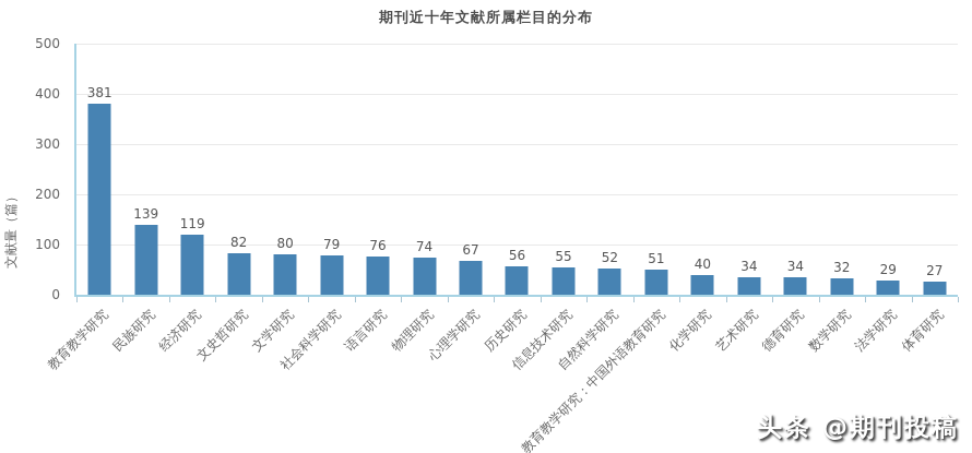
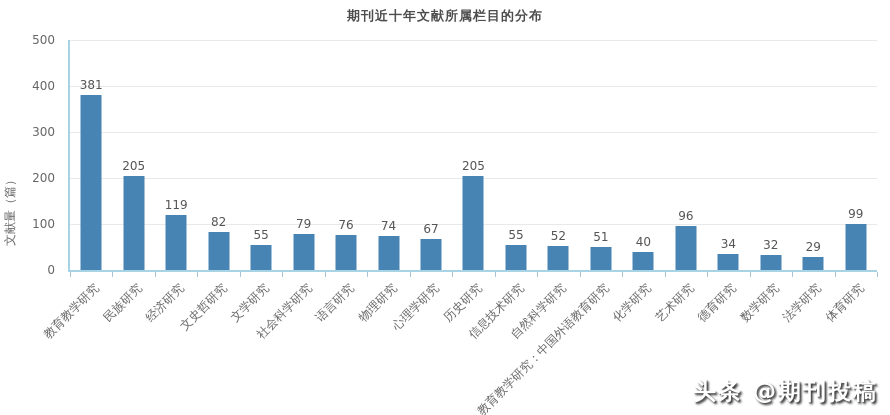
民族研究: 139 -> 205
文学研究: 80 -> 55
历史研究: 56 -> 205
艺术研究: 34 -> 96
体育研究: 27 -> 99
